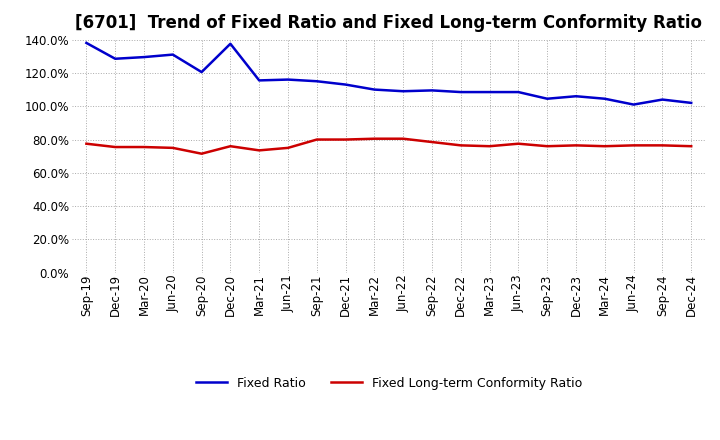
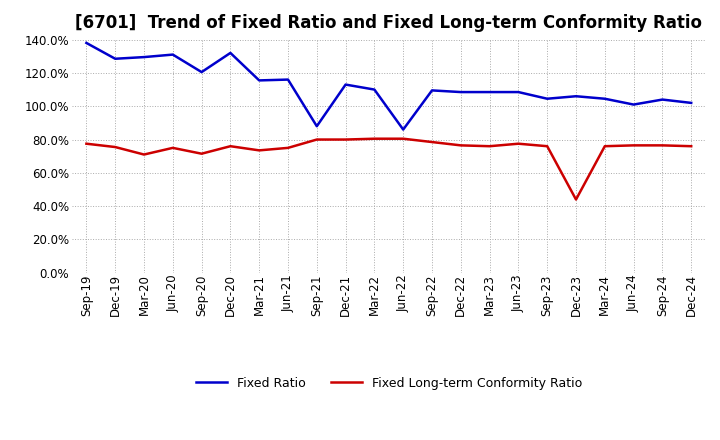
Fixed Long-term Conformity Ratio/Mar-20: 76% -> 71%
Fixed Ratio/Dec-20: 138% -> 132%
Fixed Ratio/Sep-21: 115% -> 88%
Fixed Ratio/Jun-22: 109% -> 86%
Fixed Long-term Conformity Ratio/Dec-23: 76% -> 44%
